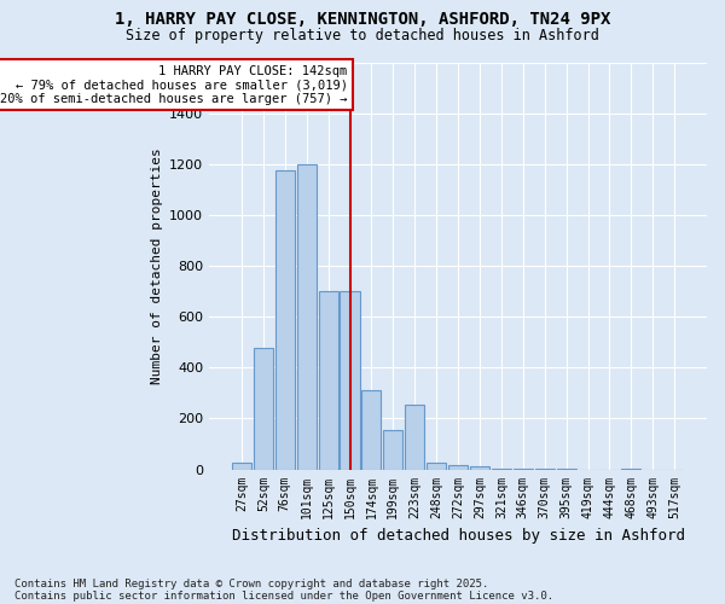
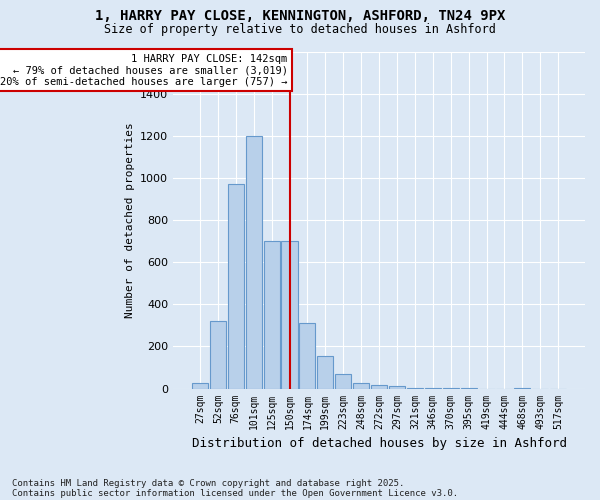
52sqm: 475 -> 320
76sqm: 1175 -> 970
223sqm: 255 -> 70
